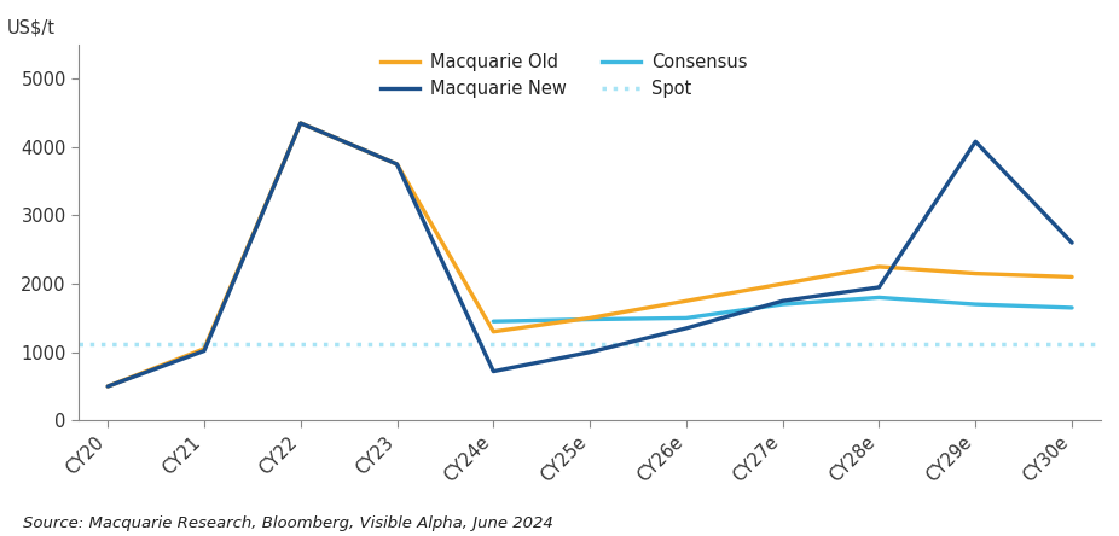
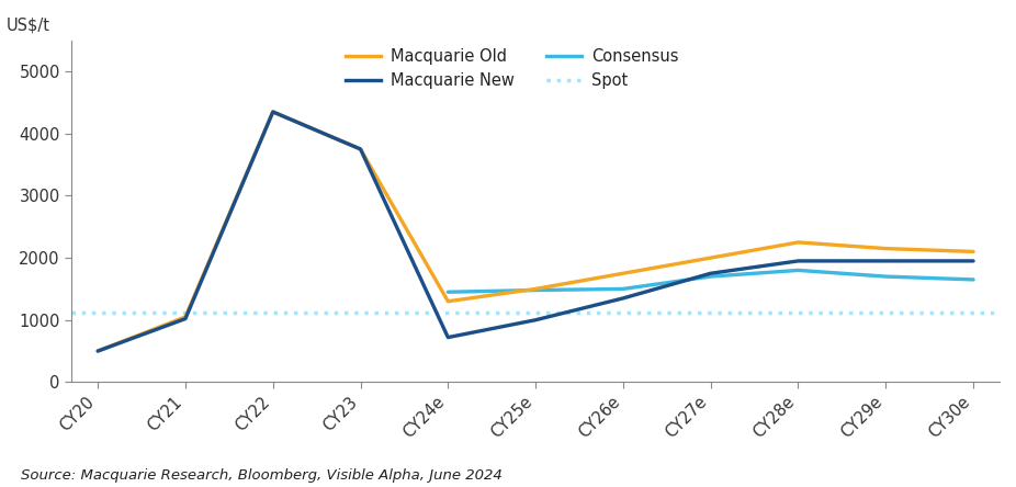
Macquarie New/CY29e: 4080 -> 1950
Macquarie New/CY30e: 2600 -> 1950
